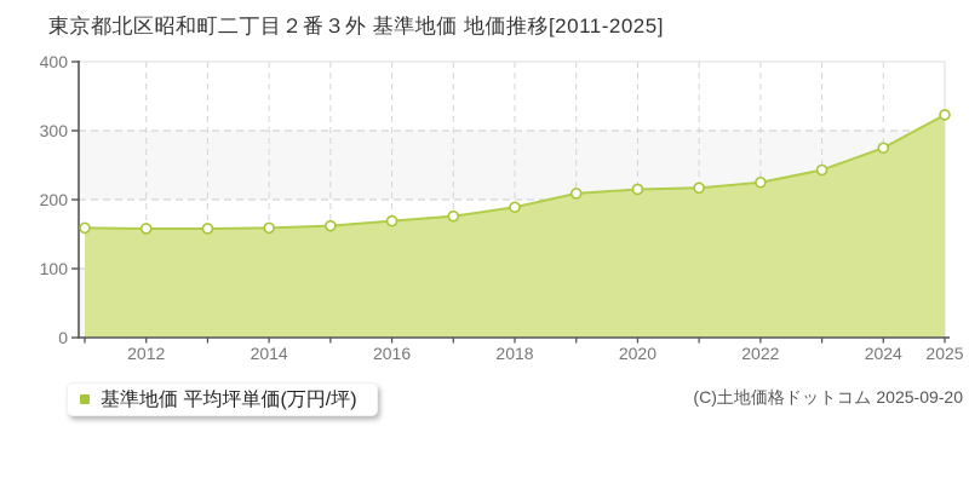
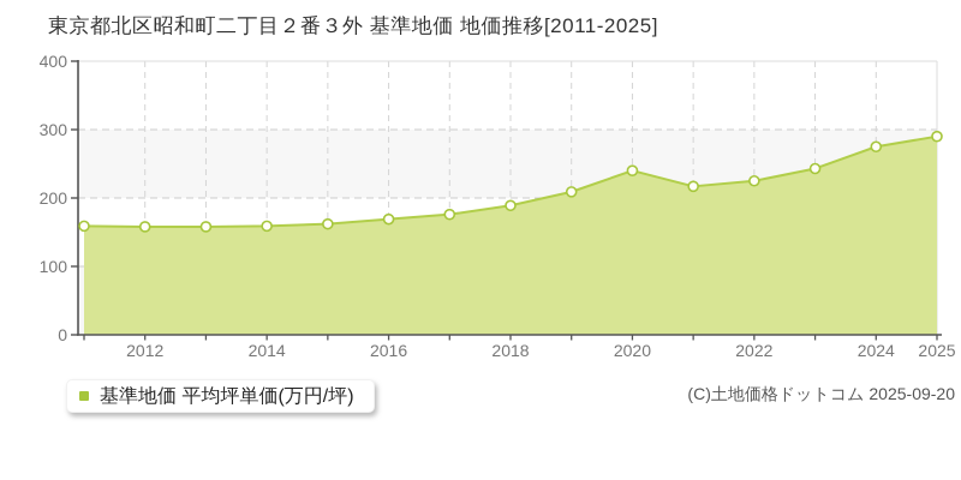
2020: 220 -> 240
2025: 320 -> 290
